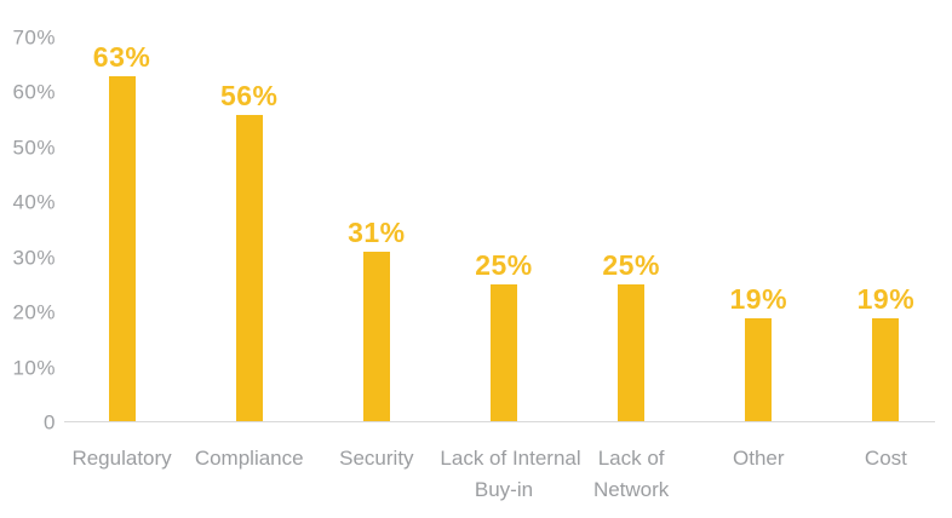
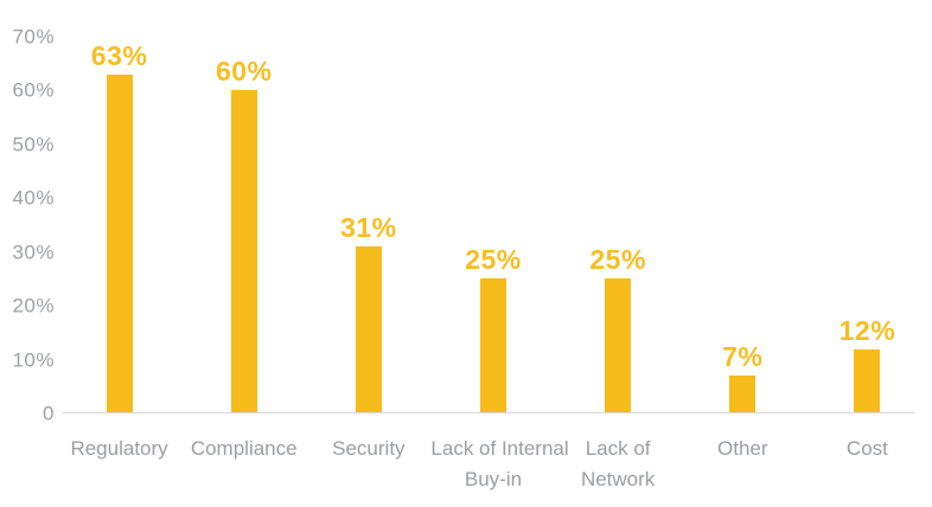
Compliance: 56% -> 60%
Other: 19% -> 7%
Cost: 19% -> 12%
